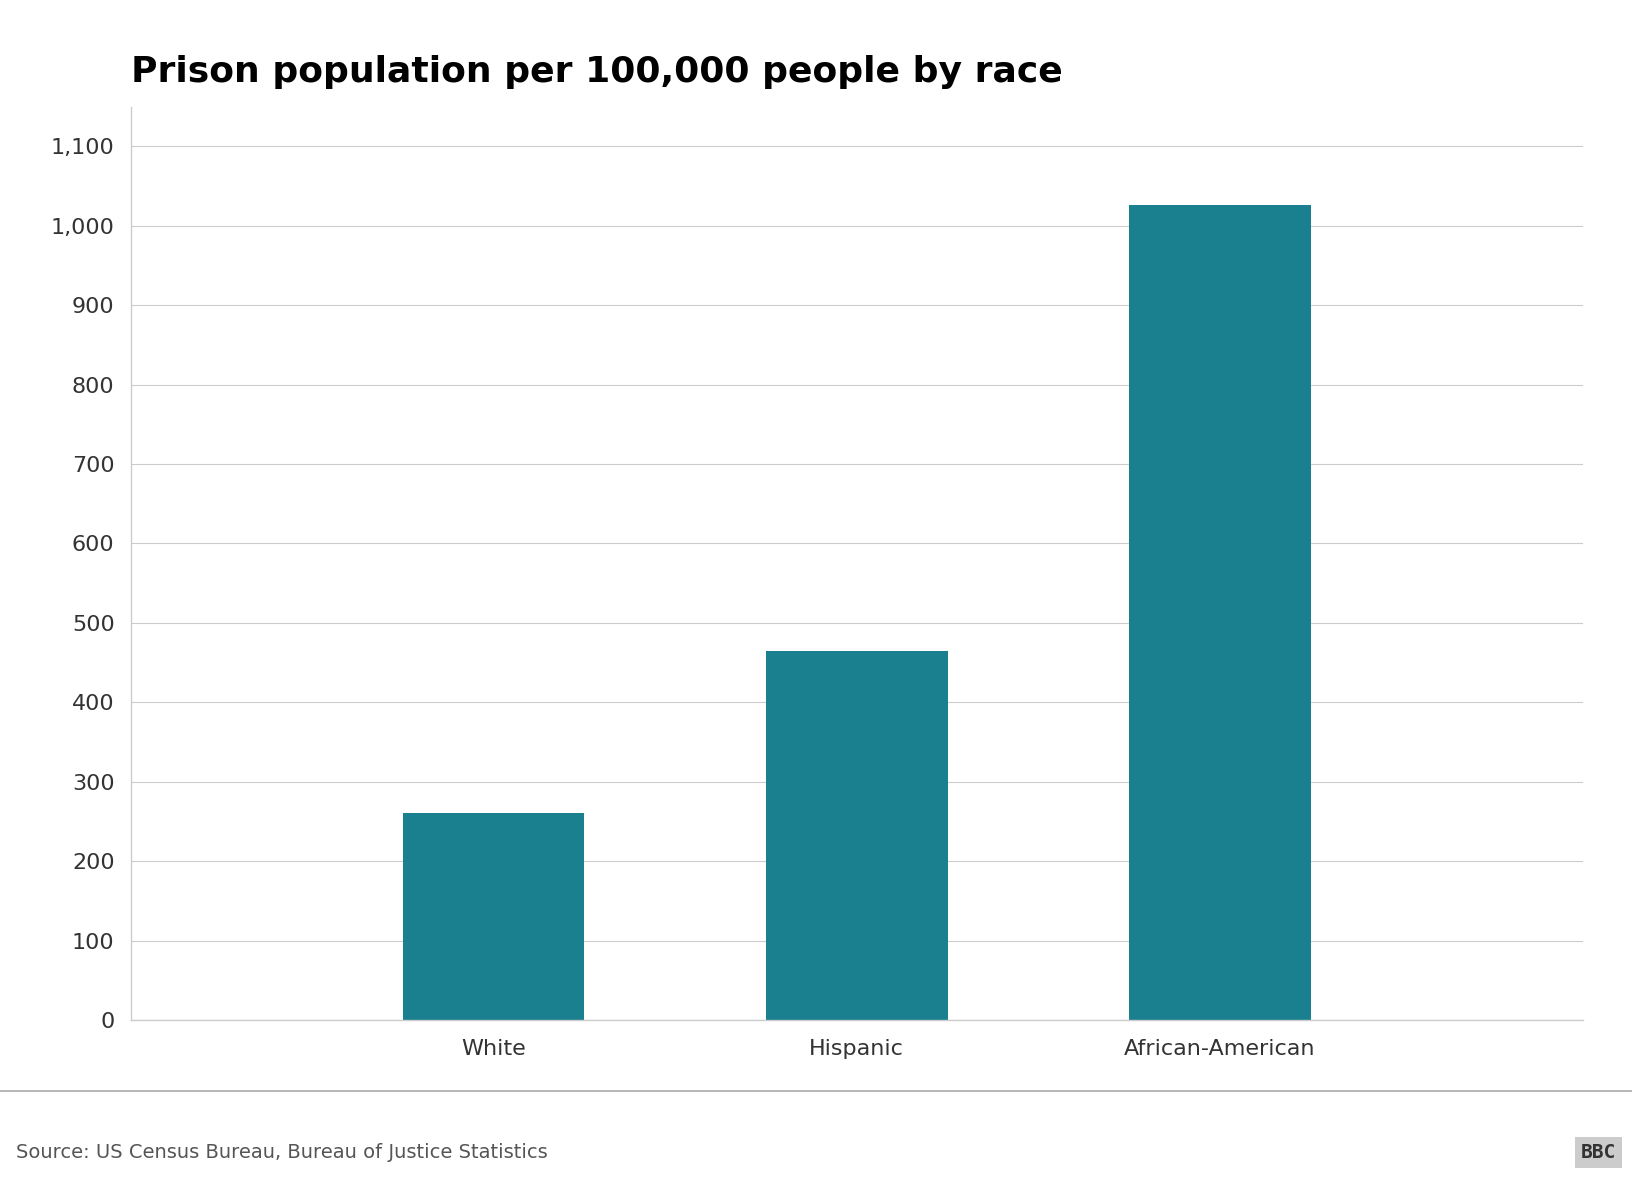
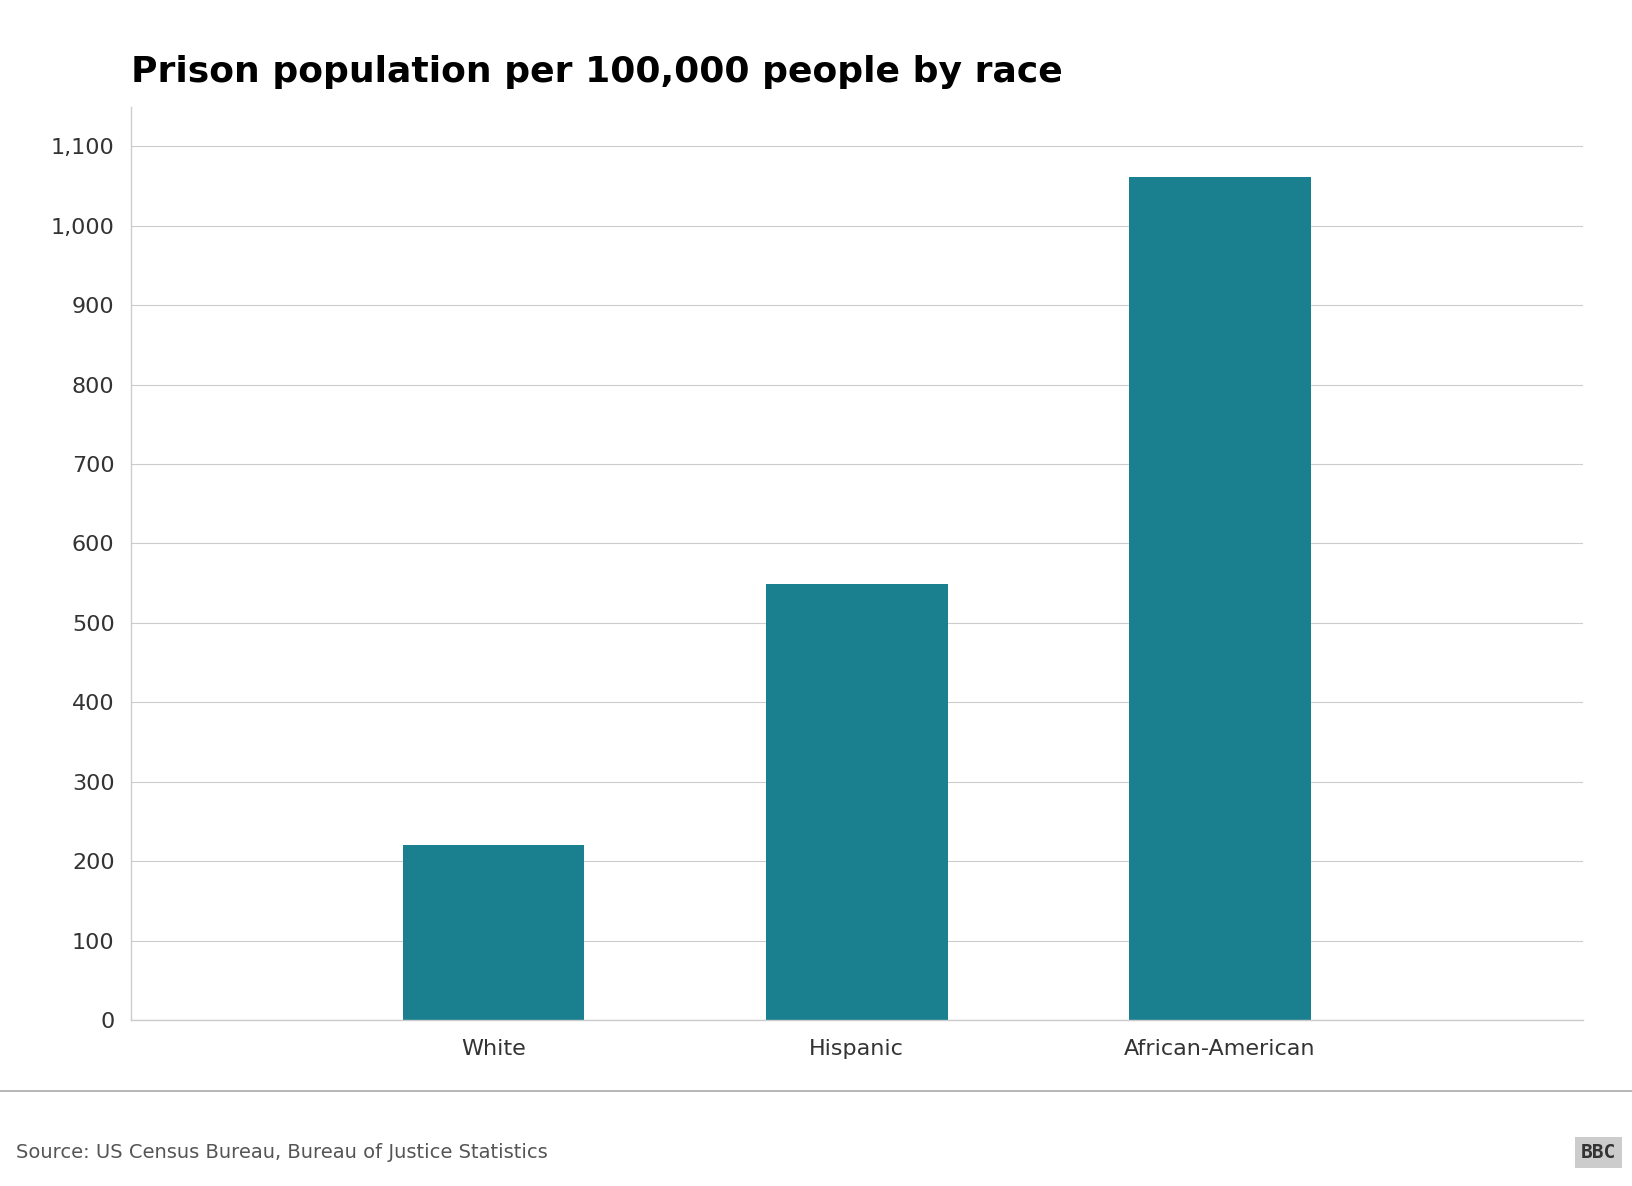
White: 260 -> 220
Hispanic: 464 -> 549
African-American: 1,026 -> 1,061
